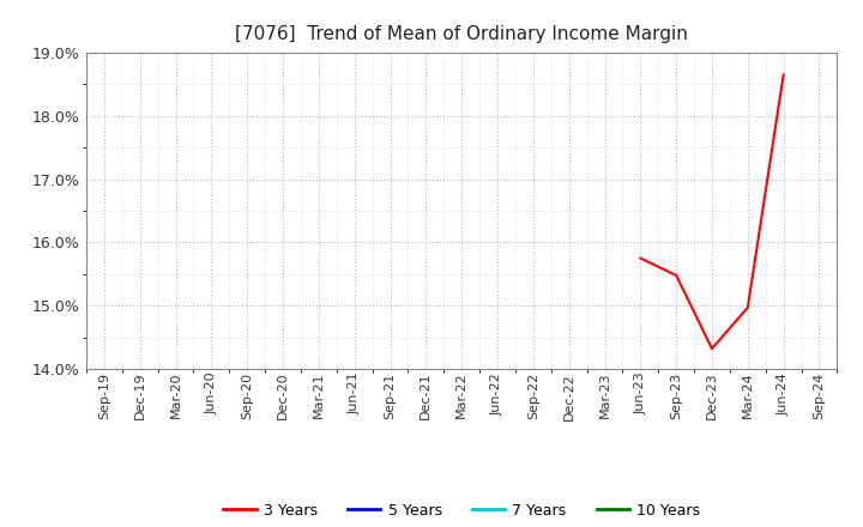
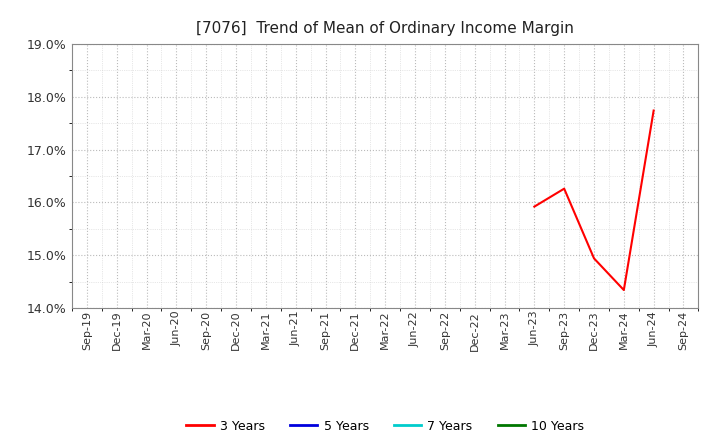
Jun-23: 15.75% -> 15.92%
Sep-23: 15.48% -> 16.26%
Dec-23: 14.32% -> 14.94%
Mar-24: 14.97% -> 14.34%
Jun-24: 18.65% -> 17.74%
